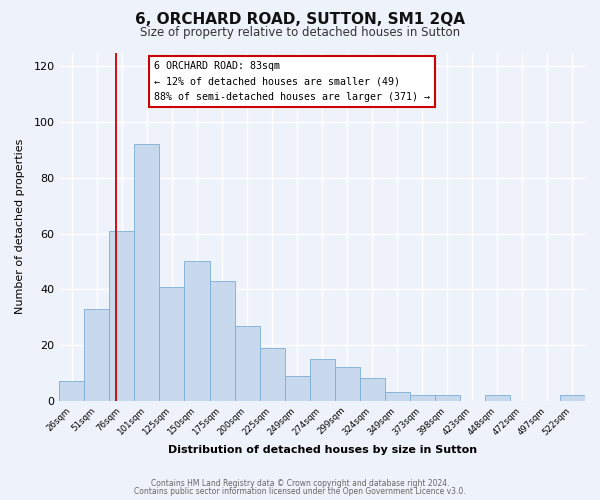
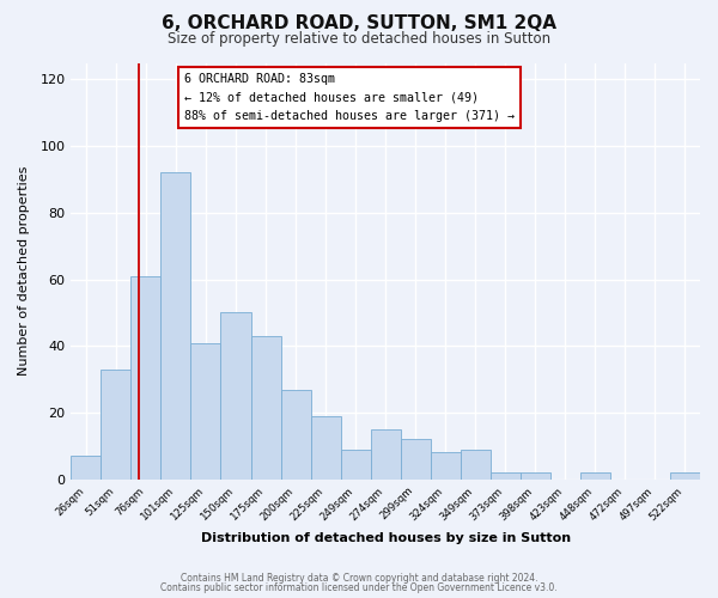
349sqm: 3 -> 9
